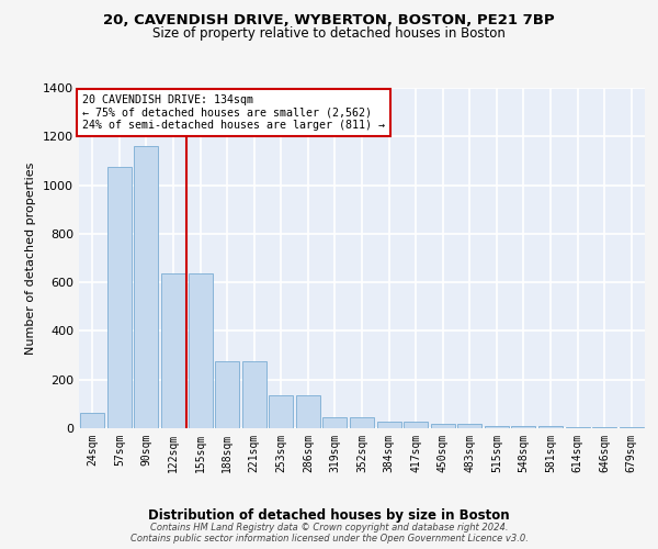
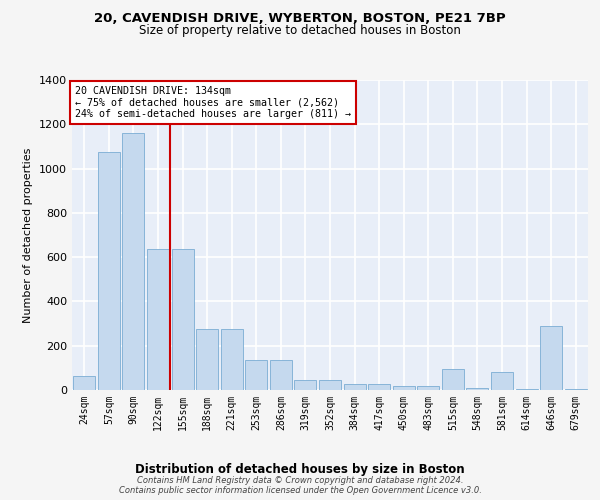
515sqm: 10 -> 95
581sqm: 8 -> 80
646sqm: 5 -> 290
